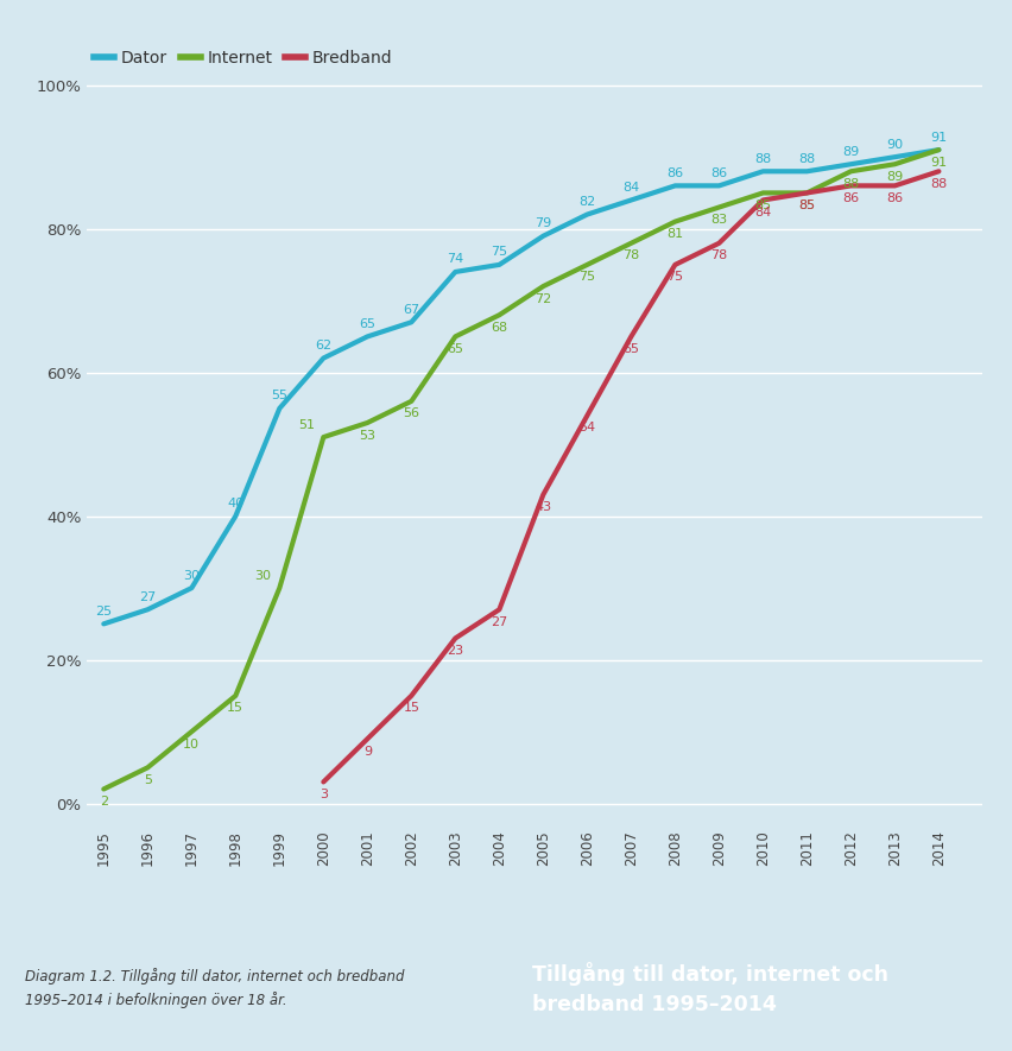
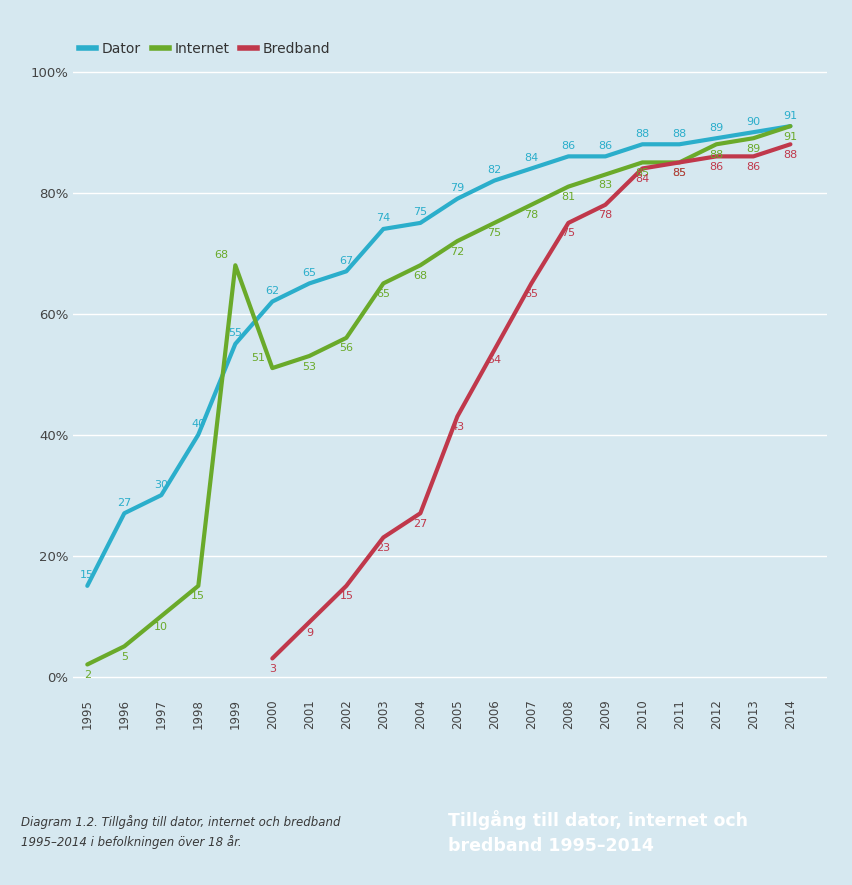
Dator/1995: 25 -> 15
Internet/1999: 30 -> 68
